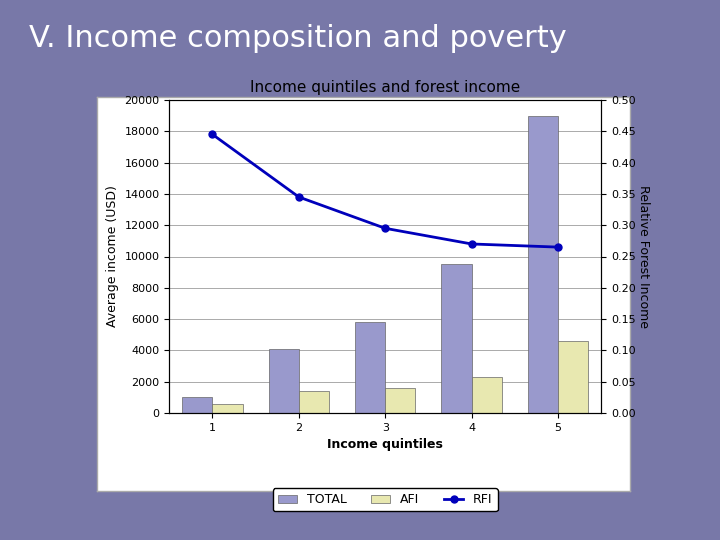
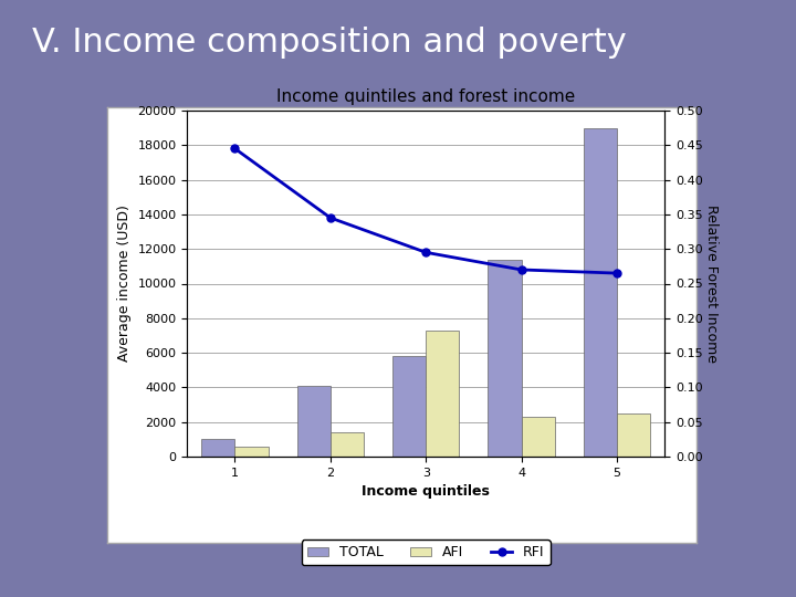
AFI/3: 1600 -> 7300
TOTAL/4: 9500 -> 11400
AFI/5: 4600 -> 2500
